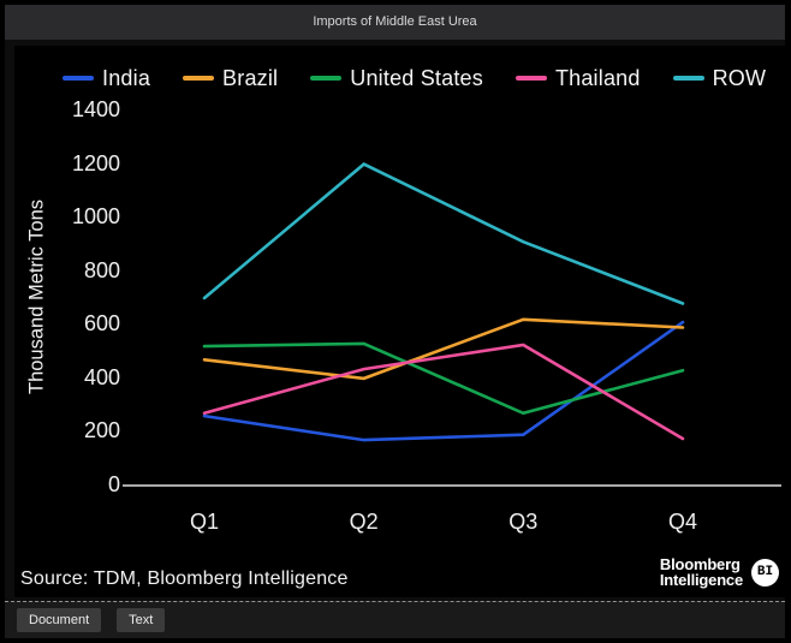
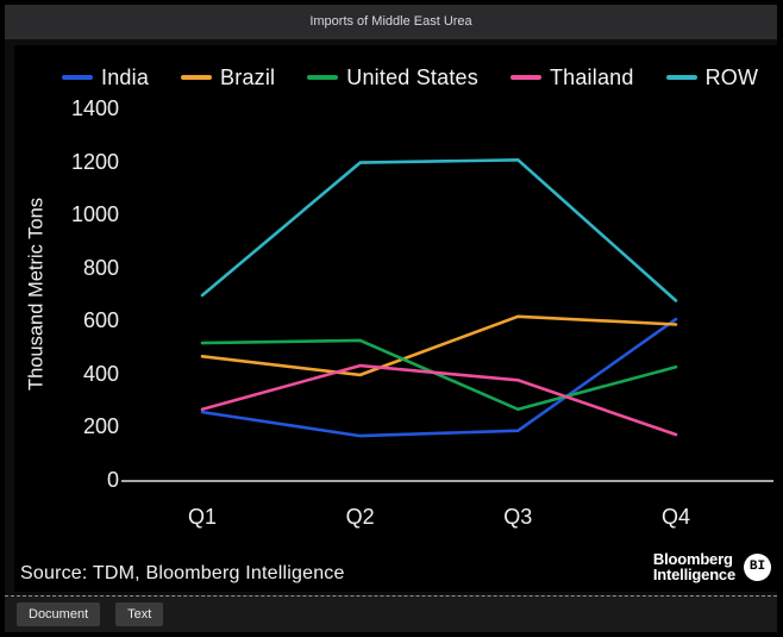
Thailand/Q3: 520 -> 380
ROW/Q3: 910 -> 1210
